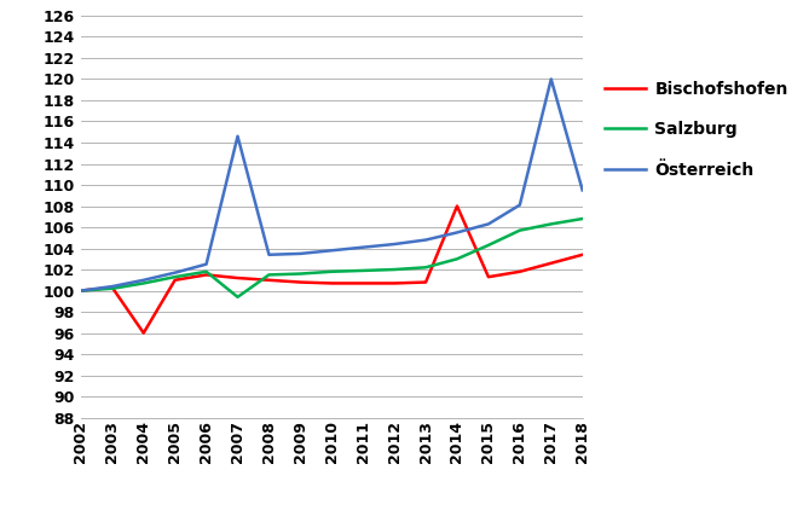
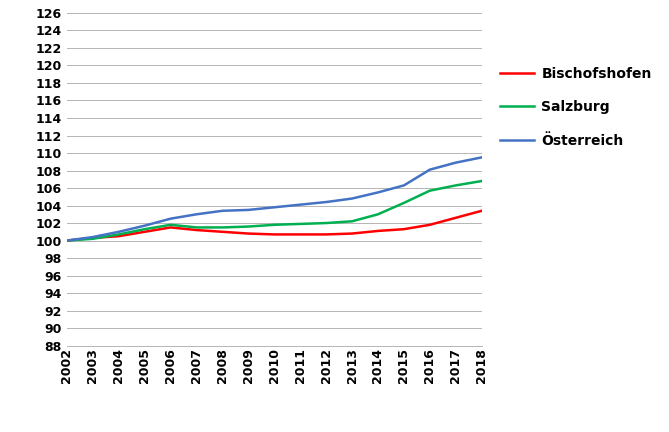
Bischofshofen/2004: 96.0 -> 100.5
Salzburg/2007: 99.4 -> 101.5
Österreich/2007: 114.6 -> 103.0
Bischofshofen/2014: 108.0 -> 101.1
Österreich/2017: 120.0 -> 108.9
